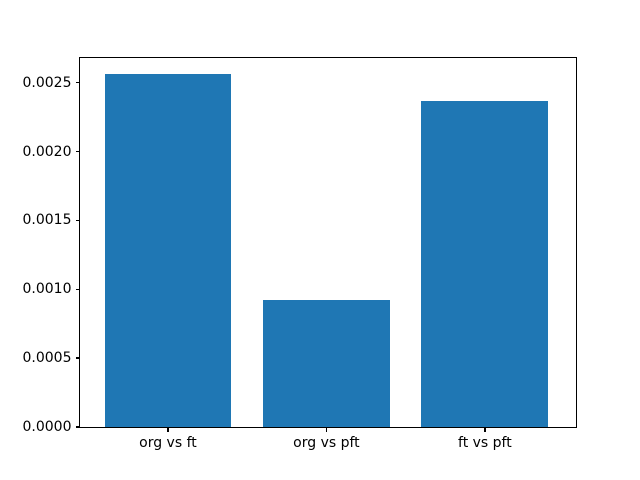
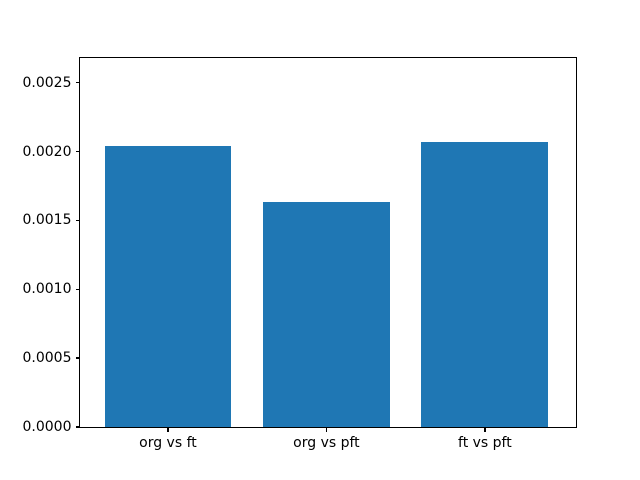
org vs ft: 0.00256 -> 0.00204
org vs pft: 0.00092 -> 0.00163
ft vs pft: 0.00237 -> 0.00207
